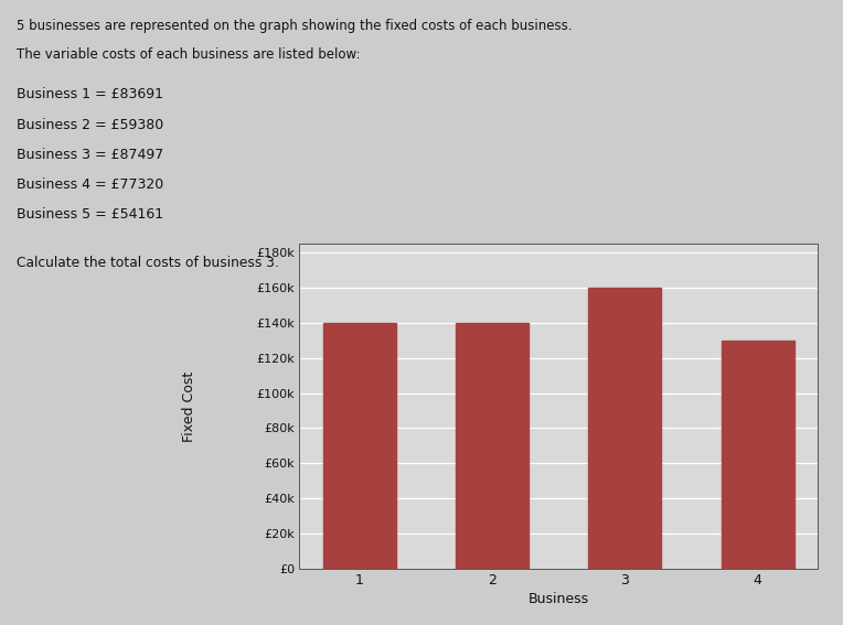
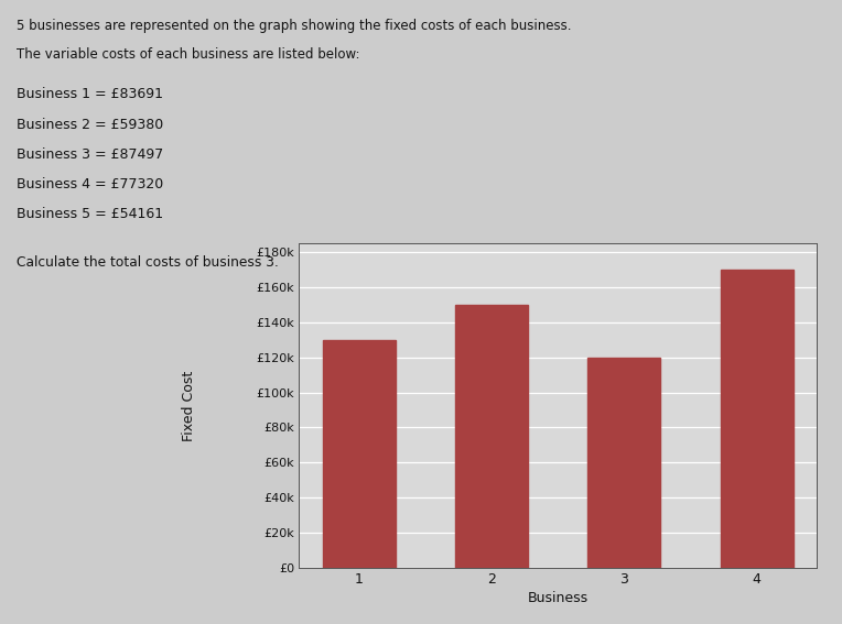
1: £140k -> £130k
2: £140k -> £150k
3: £160k -> £120k
4: £130k -> £170k
